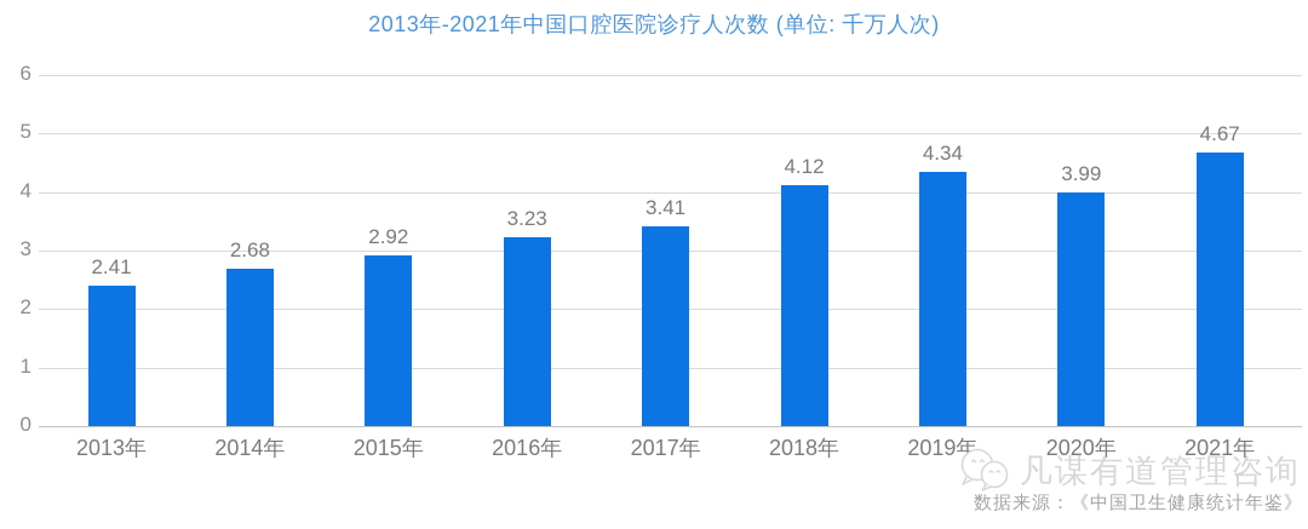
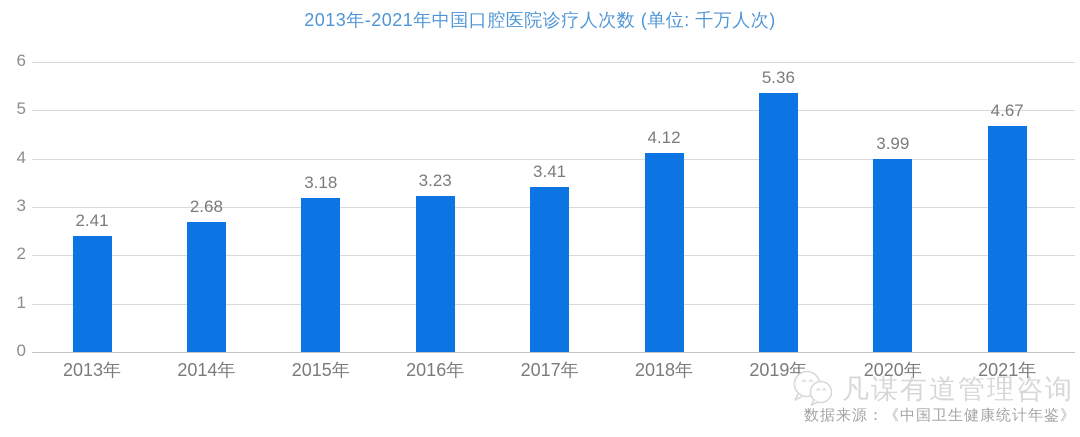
2015年: 2.92 -> 3.18
2019年: 4.34 -> 5.36
